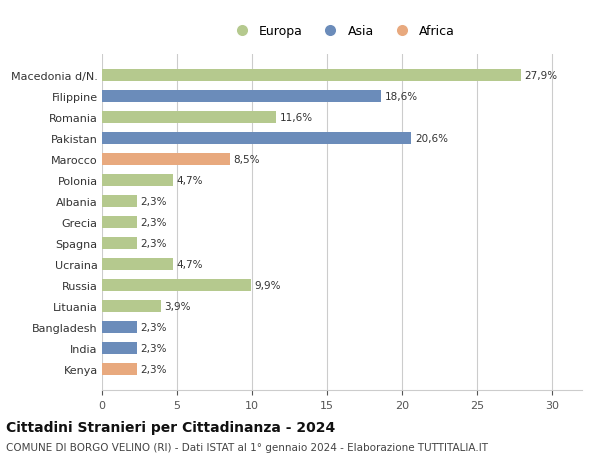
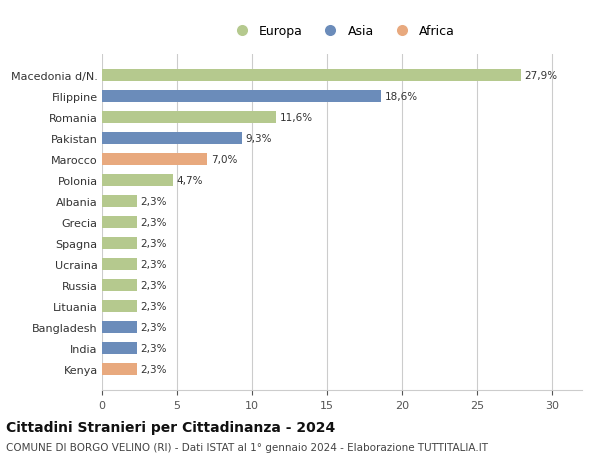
Pakistan: 20,6% -> 9,3%
Marocco: 8,5% -> 7,0%
Ucraina: 4,7% -> 2,3%
Russia: 9,9% -> 2,3%
Lituania: 3,9% -> 2,3%
